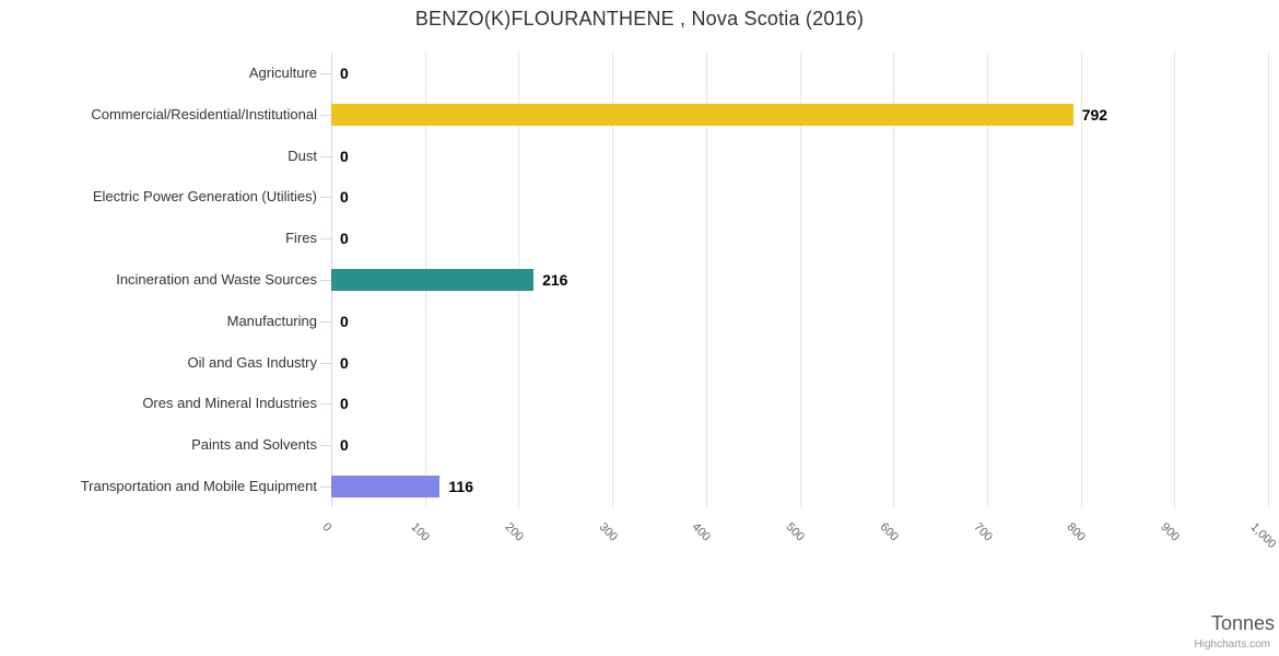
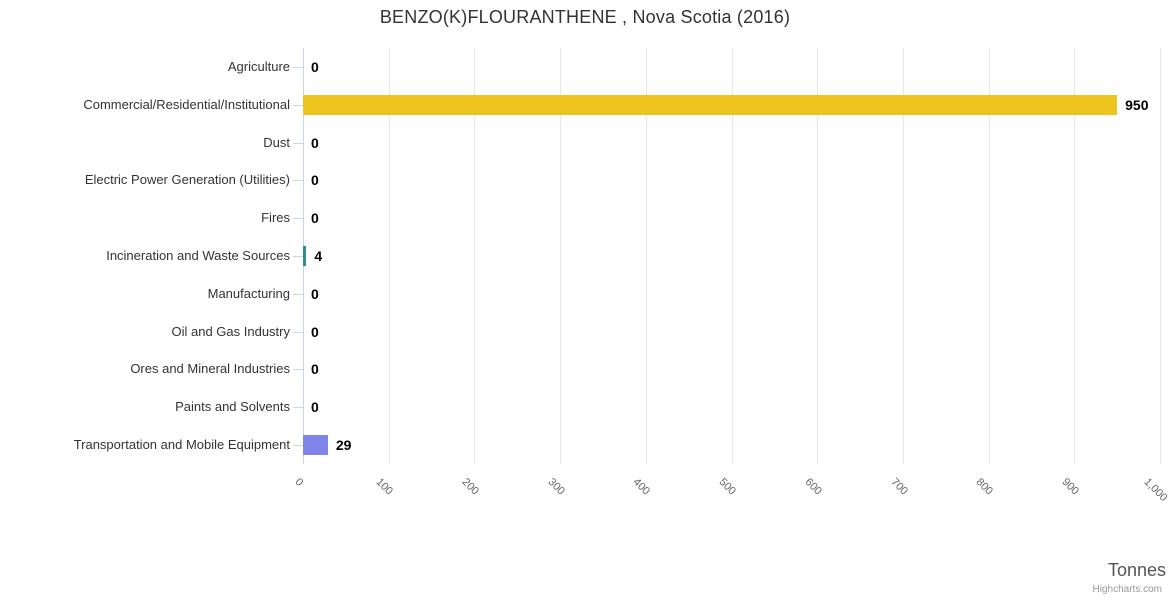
Commercial/Residential/Institutional: 792 -> 950
Incineration and Waste Sources: 216 -> 4
Transportation and Mobile Equipment: 116 -> 29
